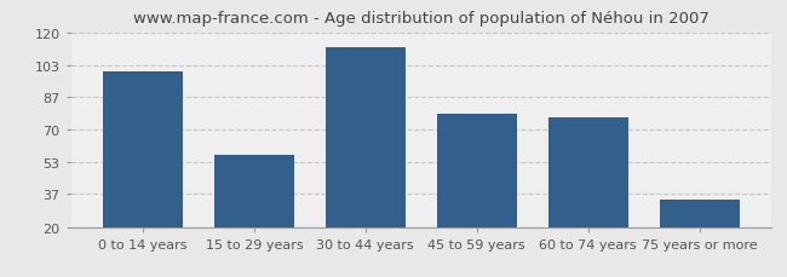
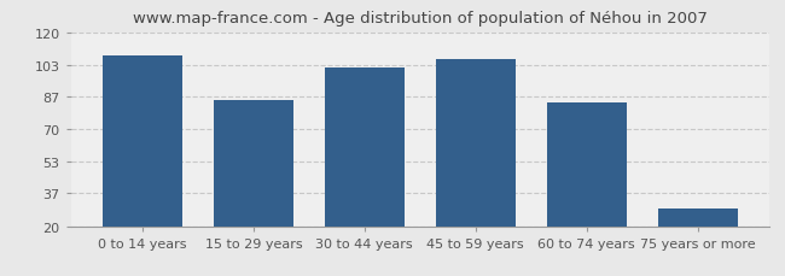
0 to 14 years: 100 -> 108
15 to 29 years: 57 -> 85
30 to 44 years: 112 -> 102
45 to 59 years: 78 -> 106
60 to 74 years: 76 -> 84
75 years or more: 34 -> 29
